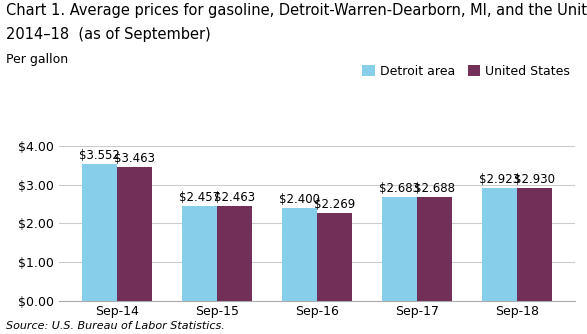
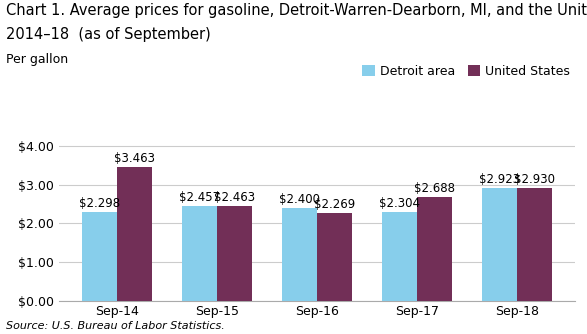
Detroit area/Sep-14: $3.552 -> $2.298
Detroit area/Sep-17: $2.683 -> $2.304
